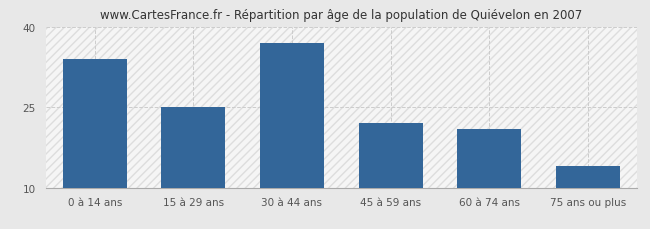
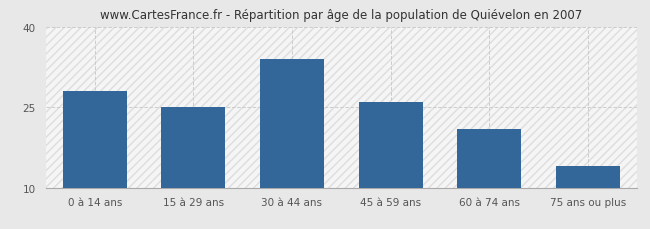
0 à 14 ans: 34 -> 28
30 à 44 ans: 37 -> 34
45 à 59 ans: 22 -> 26
